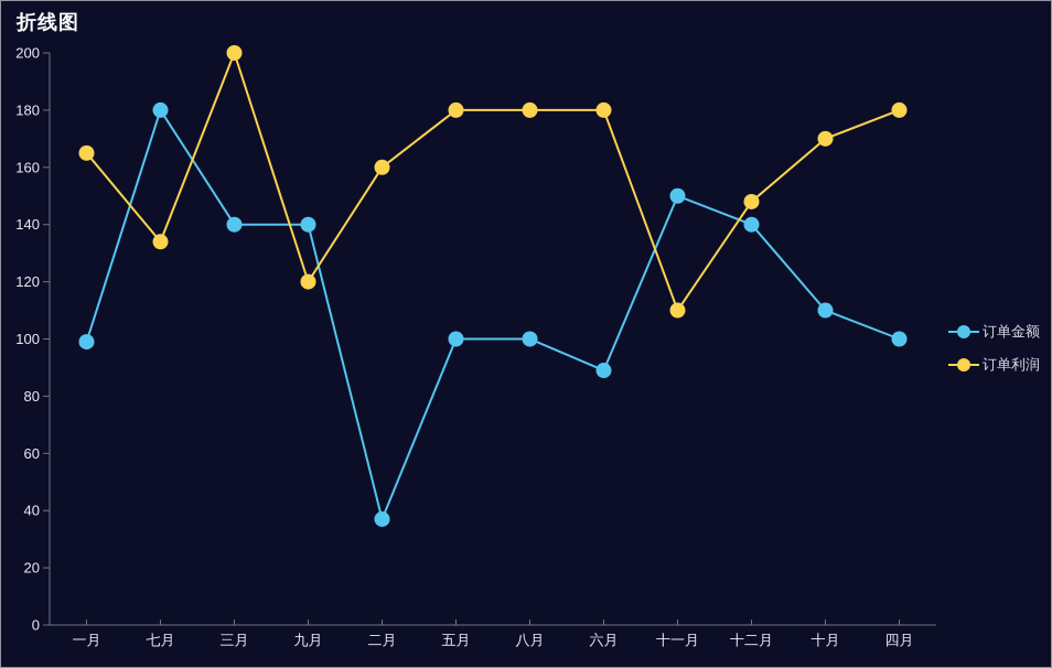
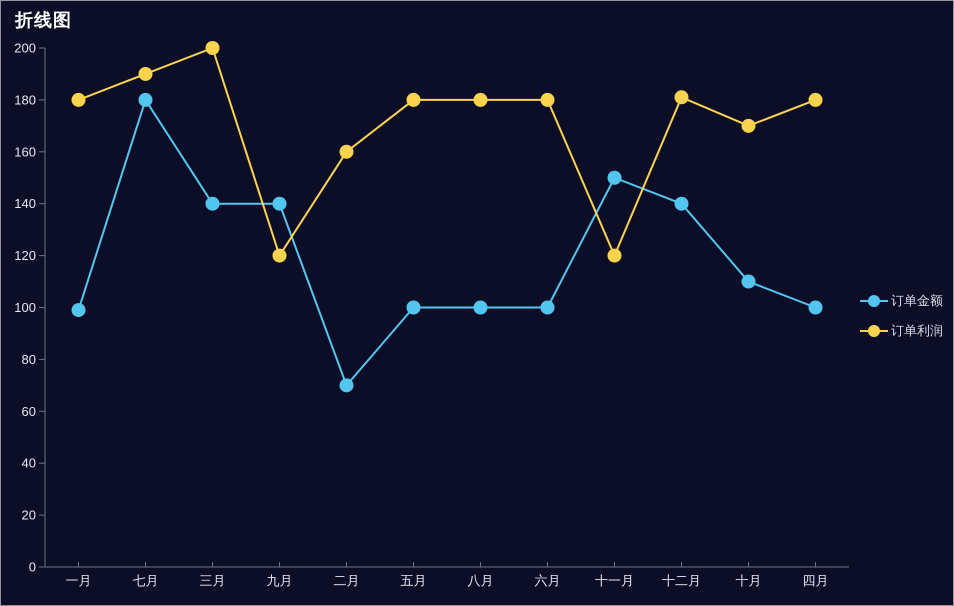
订单利润/一月: 165 -> 180
订单利润/七月: 134 -> 190
订单金额/二月: 37 -> 70
订单金额/六月: 89 -> 100
订单利润/十一月: 110 -> 120
订单利润/十二月: 148 -> 181
